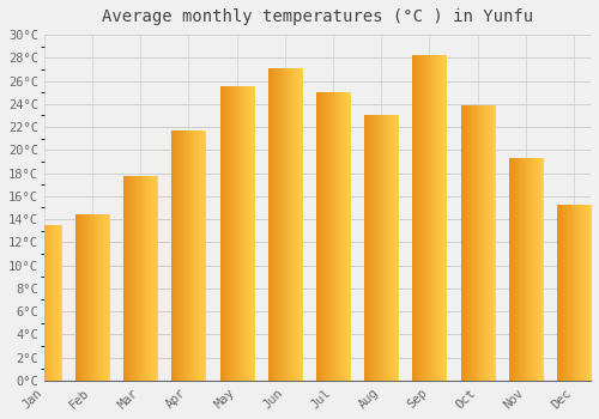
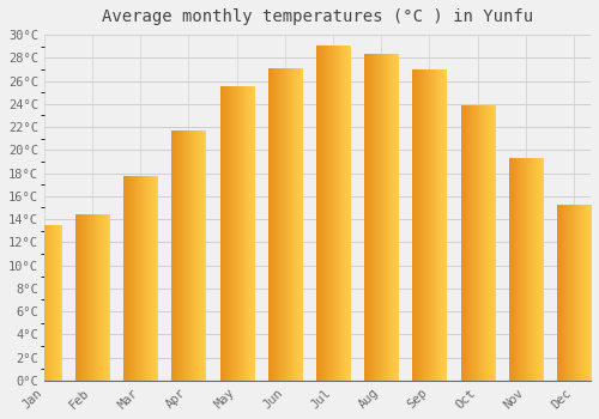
Jul: 25.0°C -> 29.0°C
Aug: 23.0°C -> 28.3°C
Sep: 28.2°C -> 27.0°C
